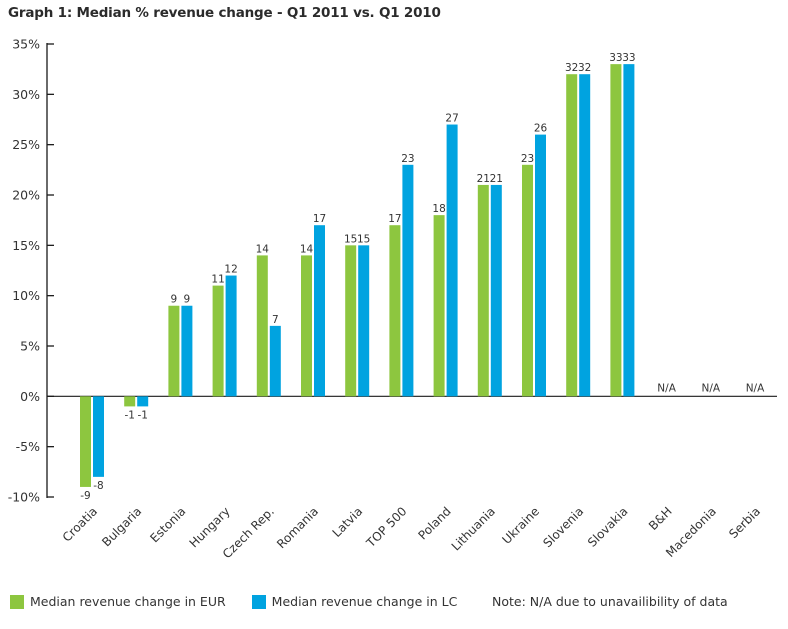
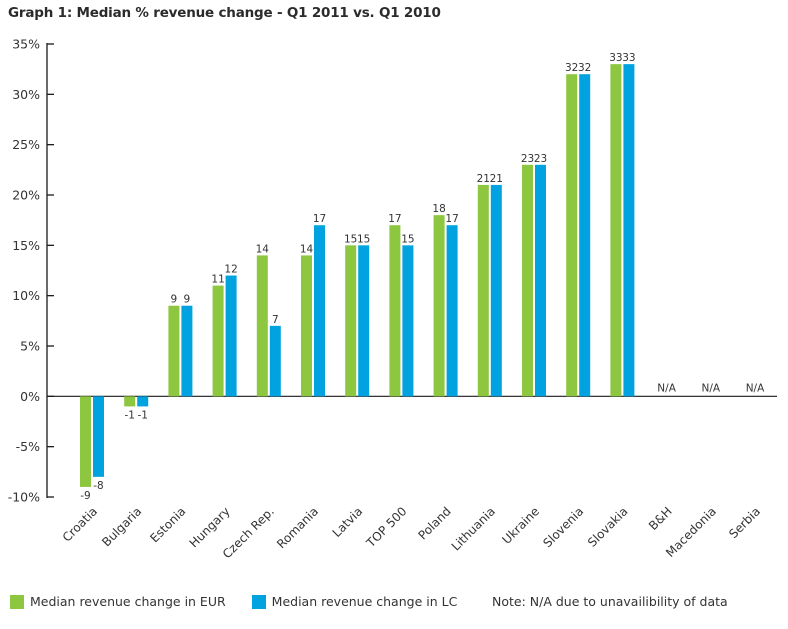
Median revenue change in LC/TOP 500: 23 -> 15
Median revenue change in LC/Poland: 27 -> 17
Median revenue change in LC/Ukraine: 26 -> 23
